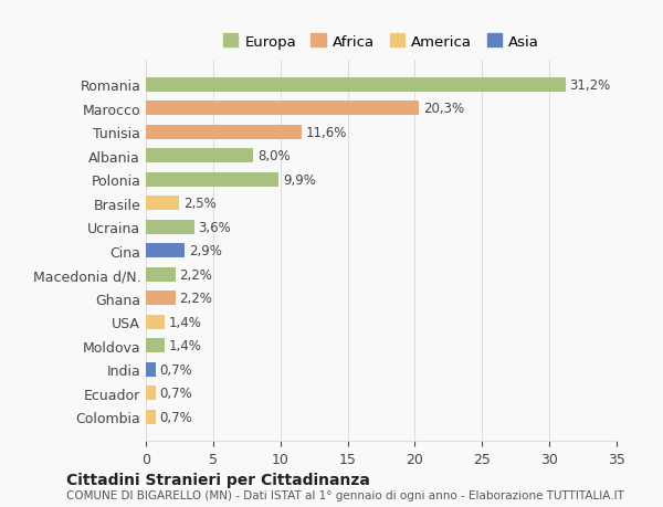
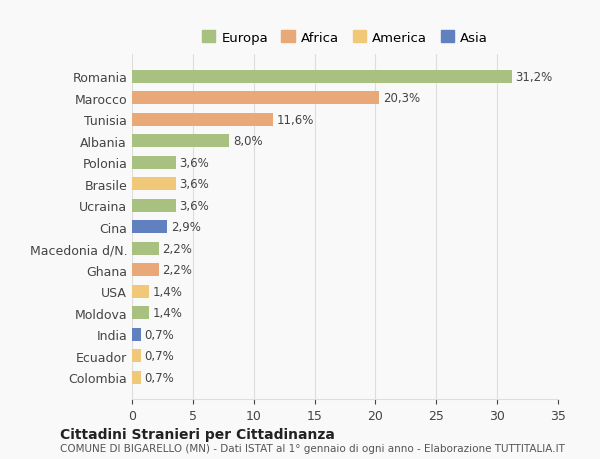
Polonia: 9,9% -> 3,6%
Brasile: 2,5% -> 3,6%
